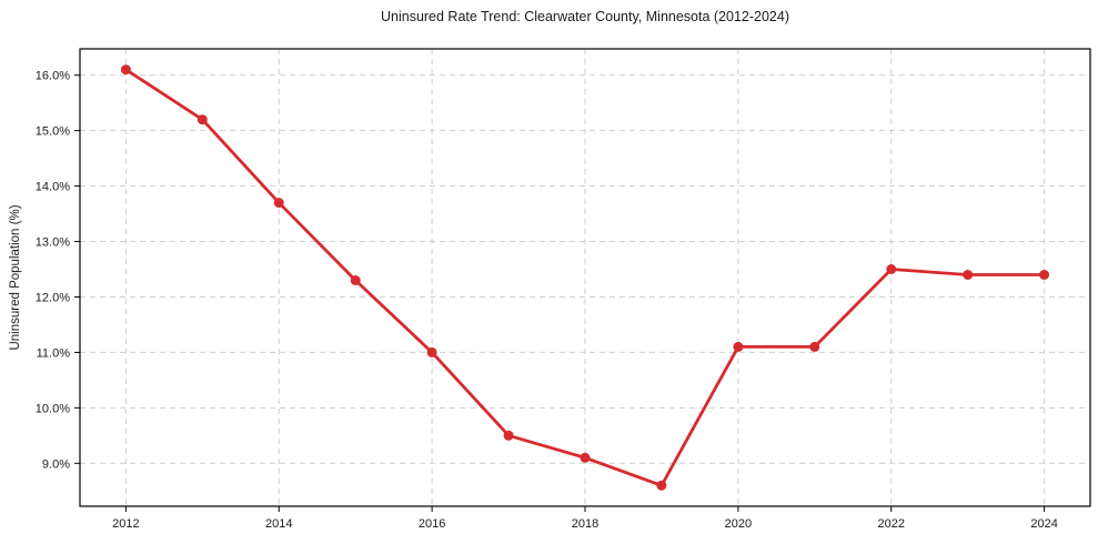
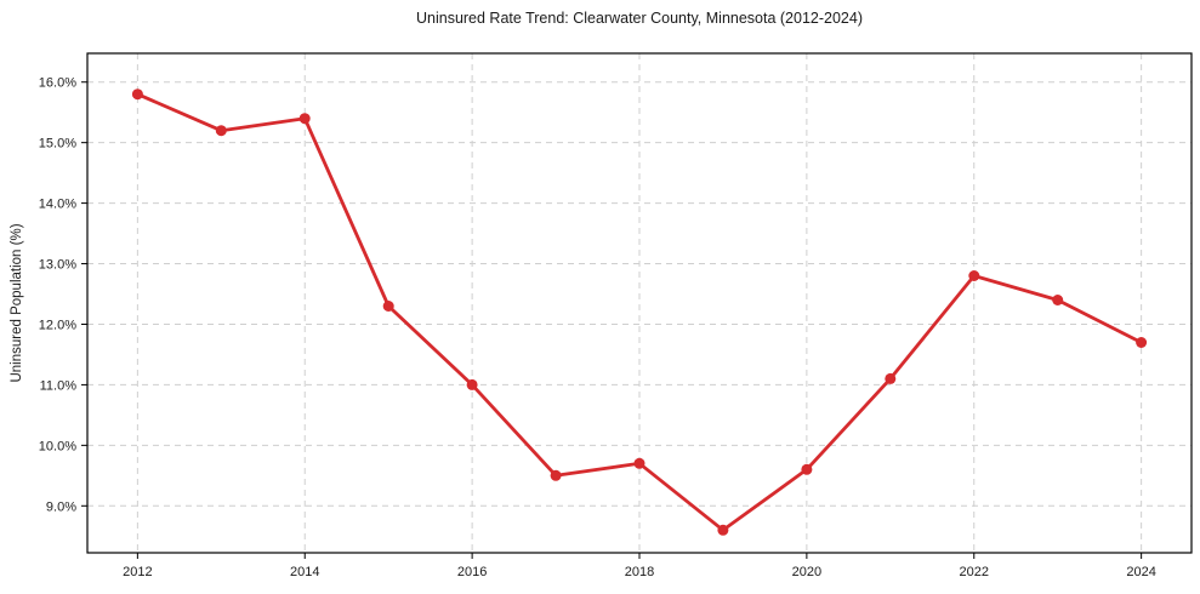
2012: 16.1% -> 15.8%
2014: 13.7% -> 15.4%
2018: 9.1% -> 9.7%
2020: 11.1% -> 9.6%
2022: 12.5% -> 12.8%
2024: 12.4% -> 11.7%
